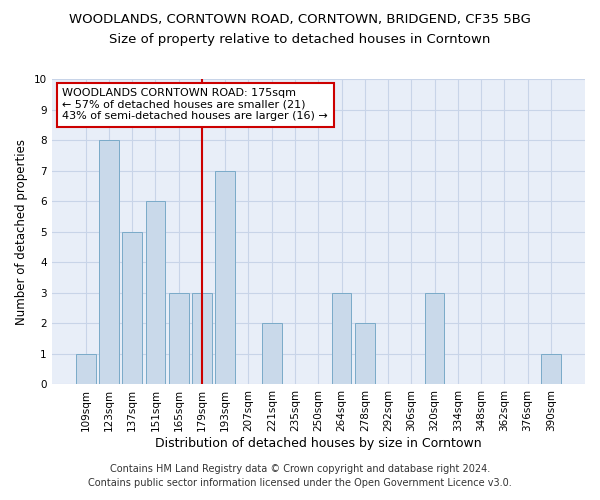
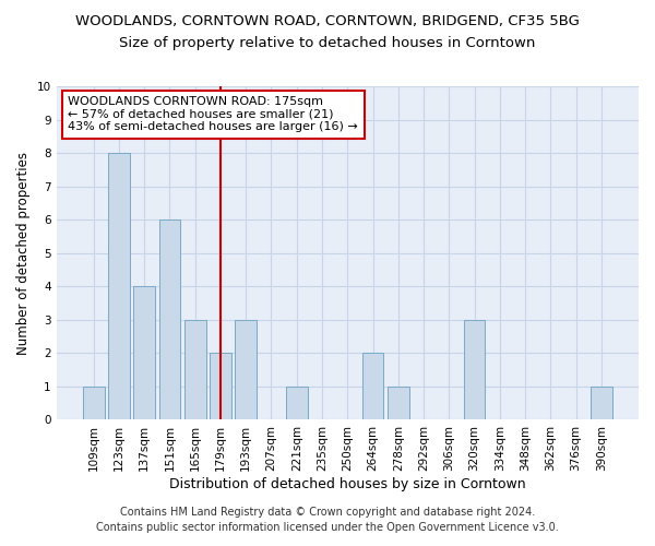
137sqm: 5 -> 4
179sqm: 3 -> 2
193sqm: 7 -> 3
221sqm: 2 -> 1
264sqm: 3 -> 2
278sqm: 2 -> 1
